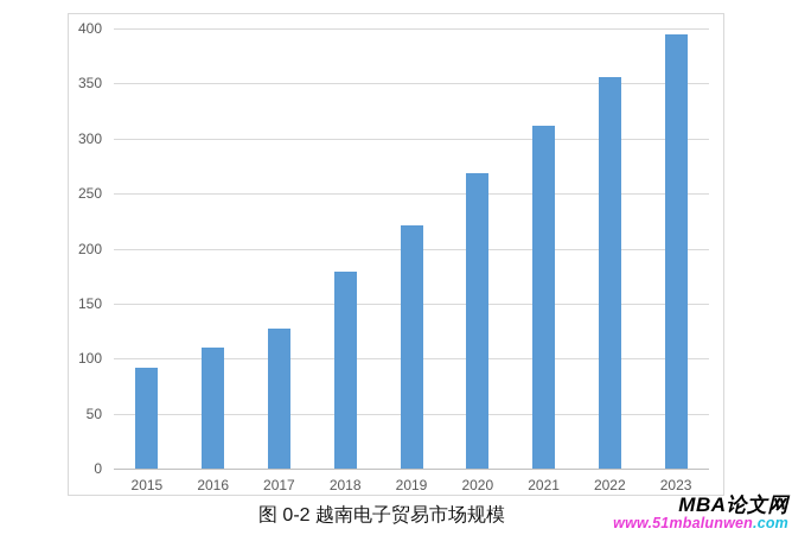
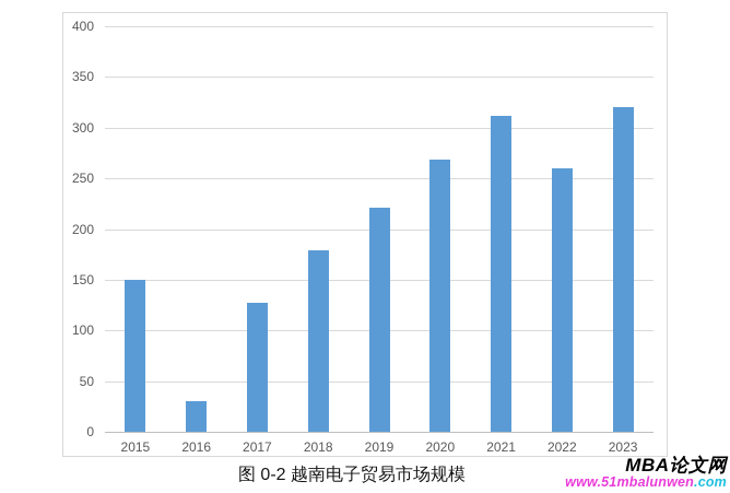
2015: 90 -> 150
2016: 110 -> 30
2022: 360 -> 260
2023: 400 -> 320
